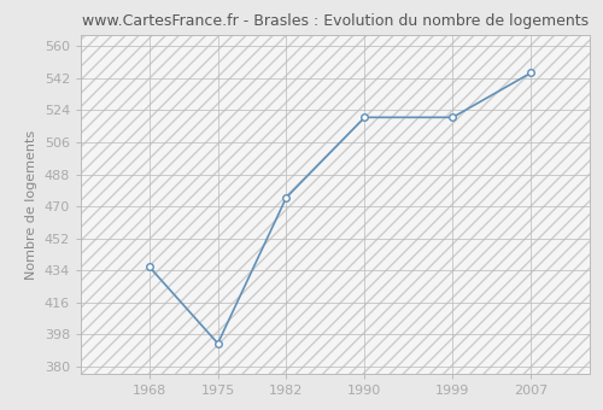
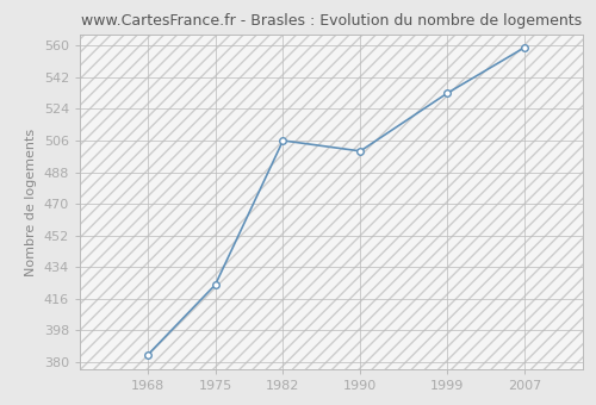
1968: 436 -> 384
1975: 393 -> 424
1982: 475 -> 506
1990: 520 -> 500
1999: 520 -> 533
2007: 545 -> 559
